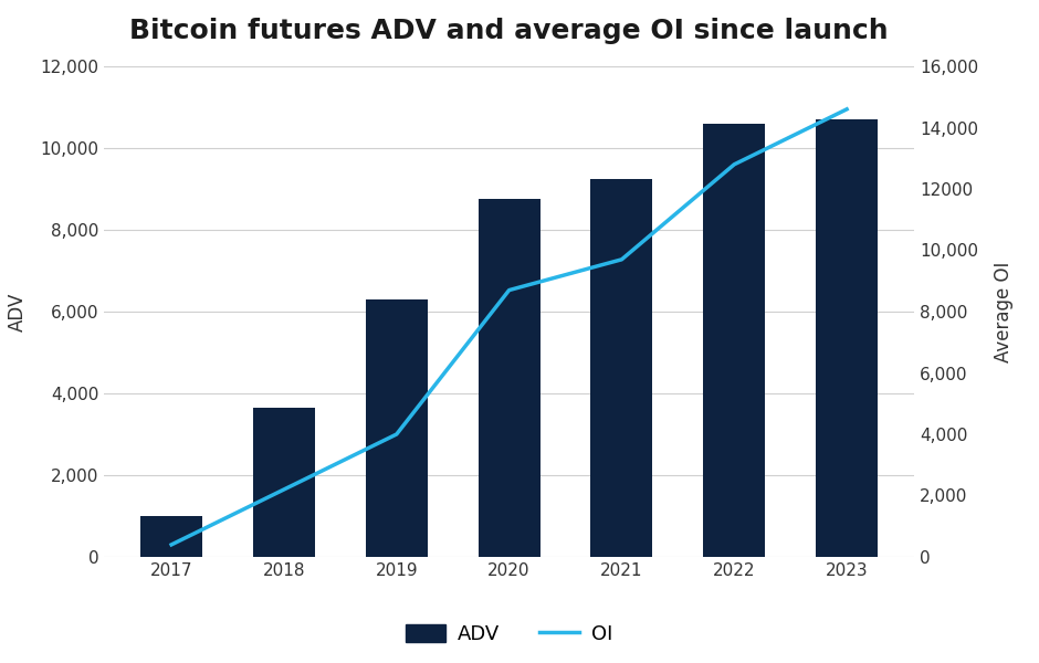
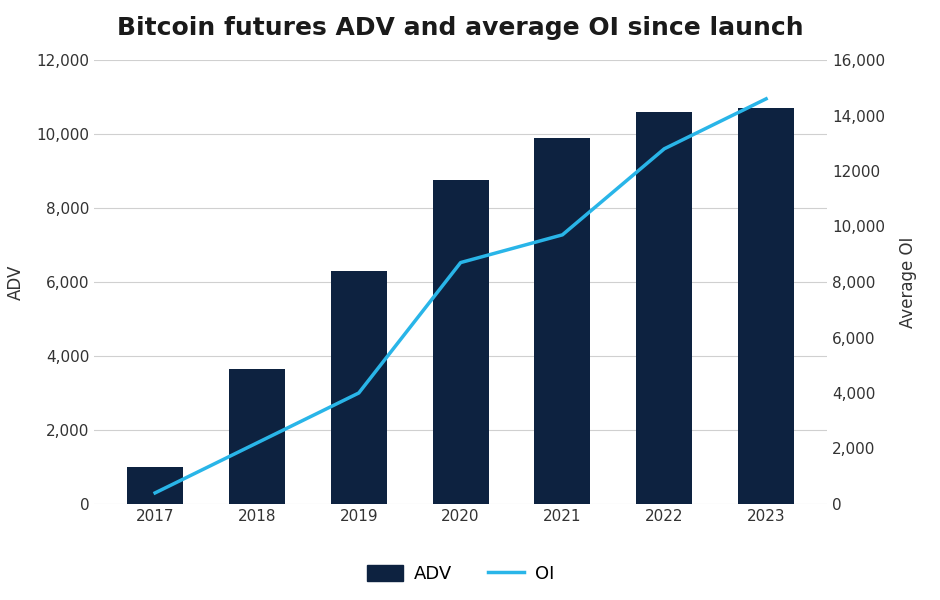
ADV/2021: 9,250 -> 9,900
